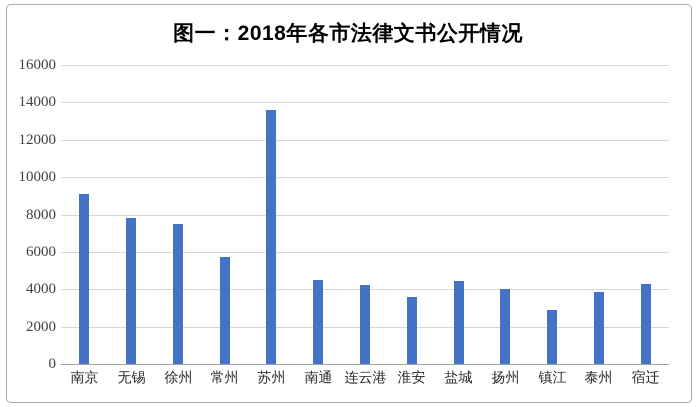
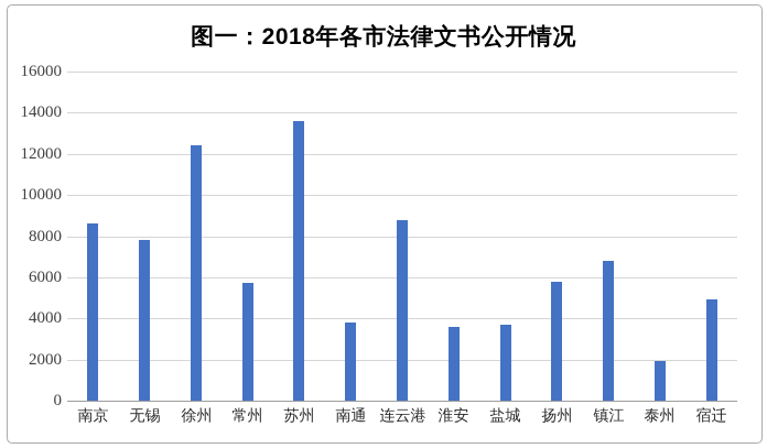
南京: 9100 -> 8600
徐州: 7500 -> 12400
南通: 4500 -> 3800
连云港: 4200 -> 8800
盐城: 4400 -> 3700
扬州: 4000 -> 5800
镇江: 2900 -> 6800
泰州: 3800 -> 1900
宿迁: 4300 -> 4900
